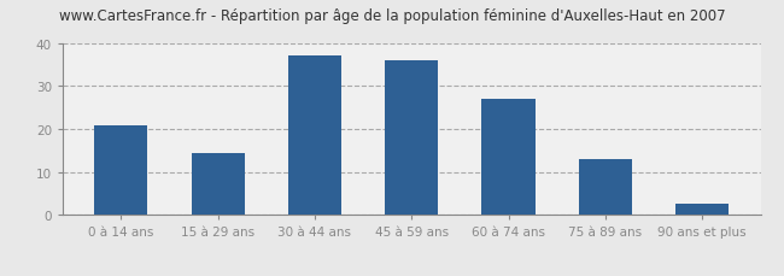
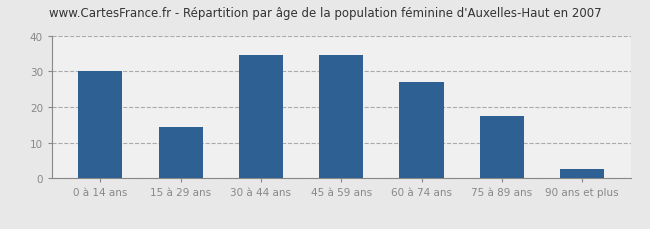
0 à 14 ans: 21.0 -> 30.0
30 à 44 ans: 37.0 -> 34.5
45 à 59 ans: 36.0 -> 34.5
75 à 89 ans: 13.0 -> 17.5
